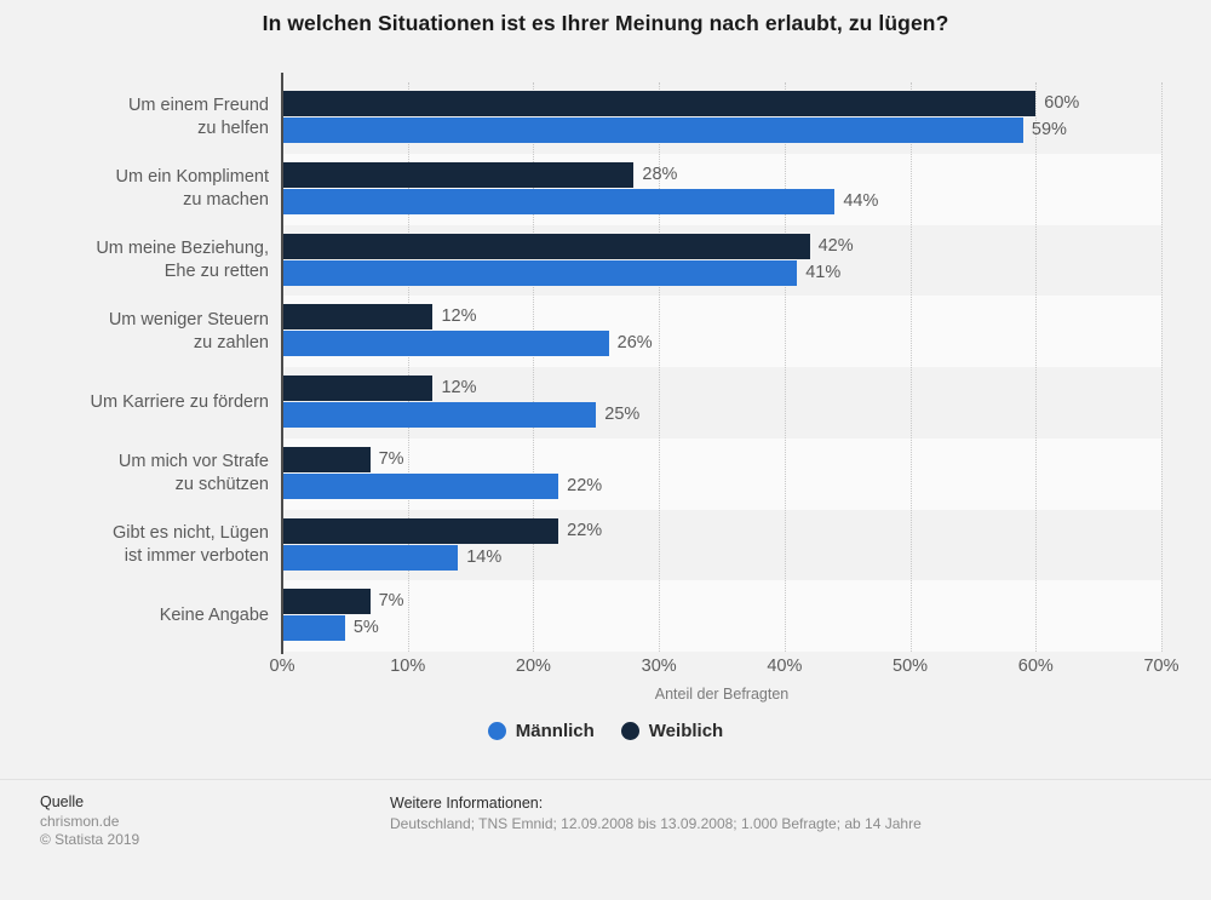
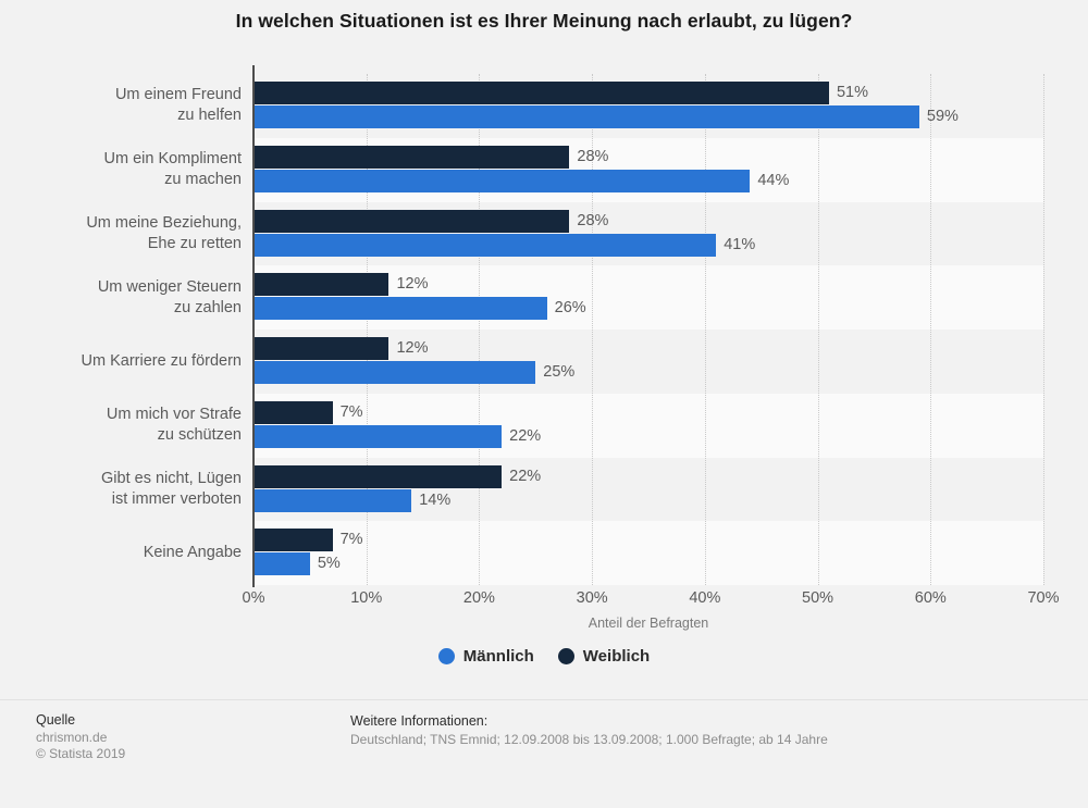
Weiblich/Um einem Freund zu helfen: 60% -> 51%
Weiblich/Um meine Beziehung, Ehe zu retten: 42% -> 28%
